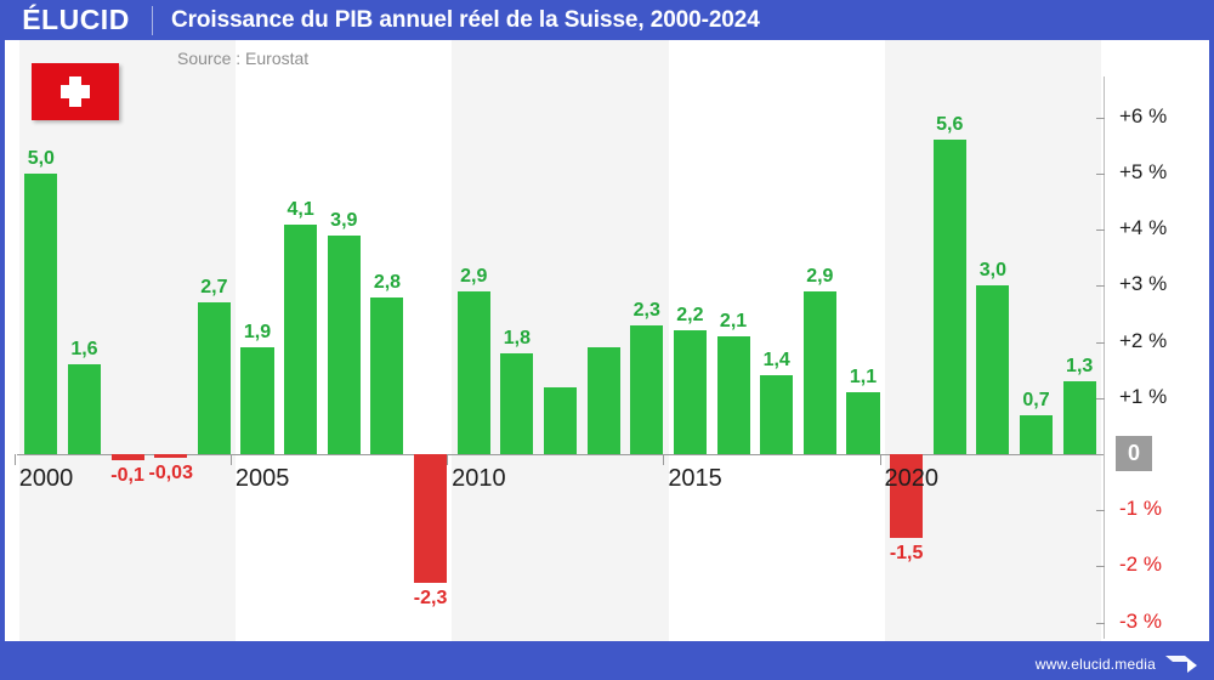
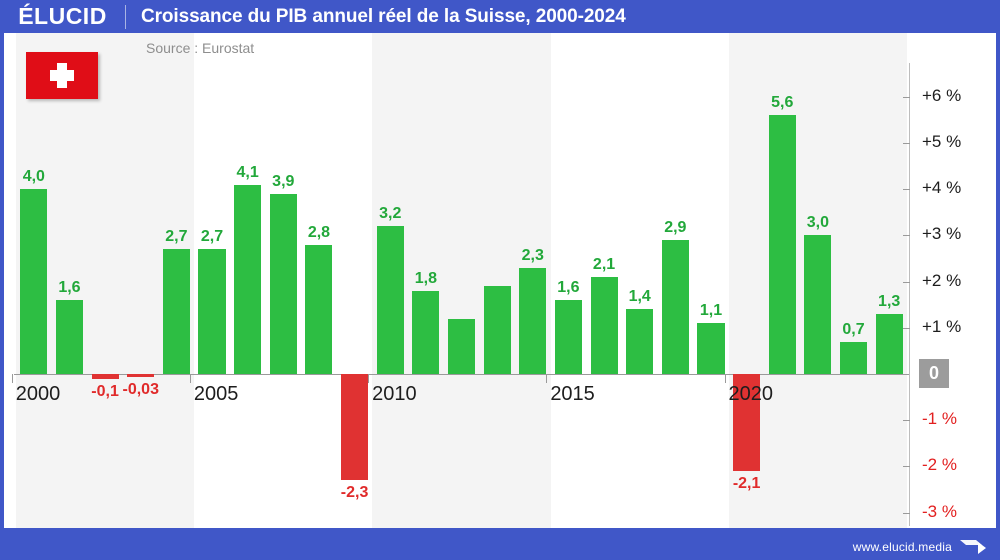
2000: 5,0 -> 4,0
2005: 1,9 -> 2,7
2010: 2,9 -> 3,2
2015: 2,2 -> 1,6
2020: -1,5 -> -2,1
